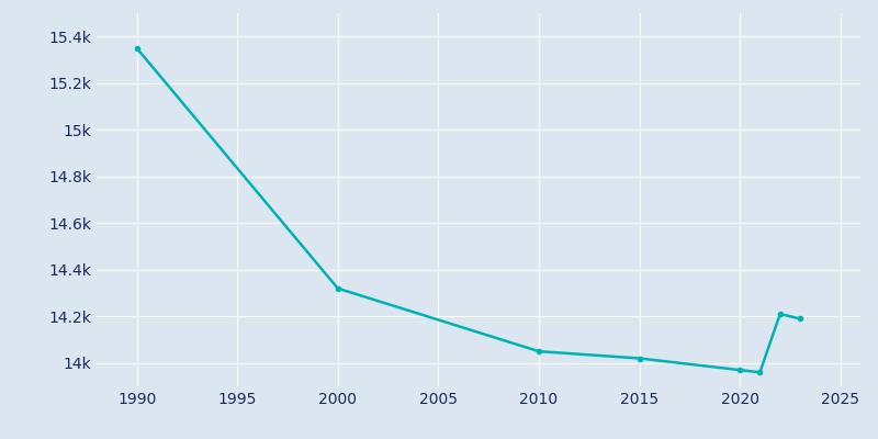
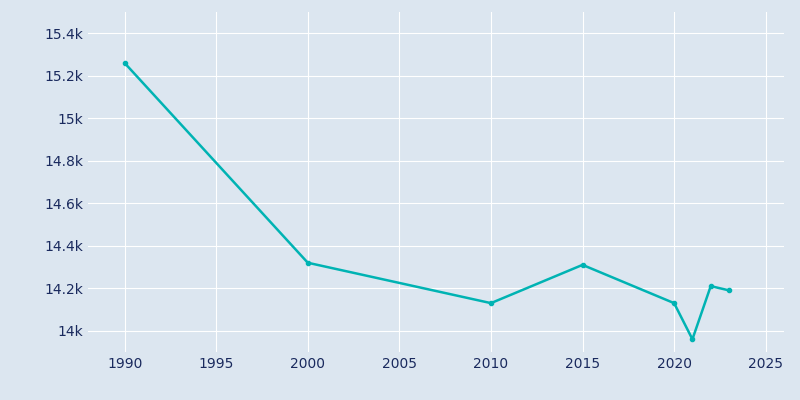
1990: 15.35k -> 15.26k
2010: 14.05k -> 14.13k
2015: 14.02k -> 14.31k
2020: 13.97k -> 14.13k
